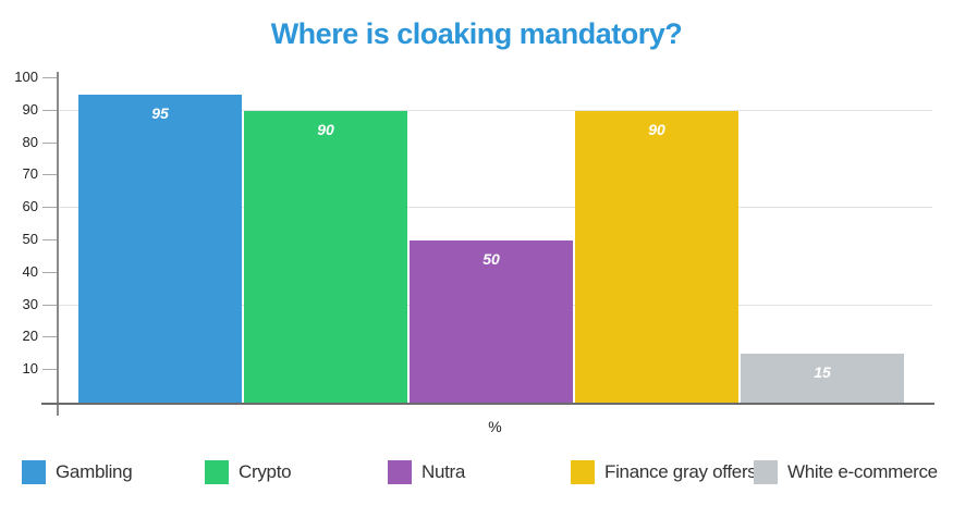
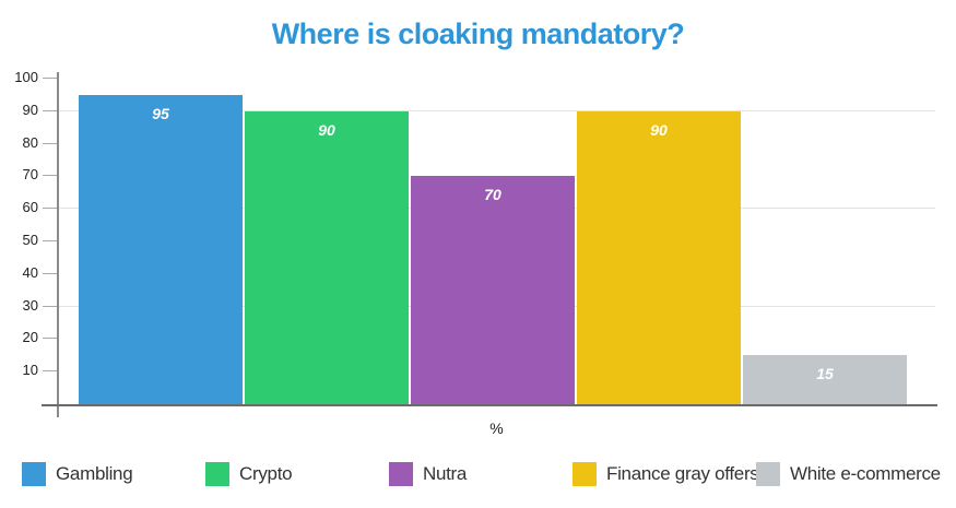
Nutra: 50 -> 70
